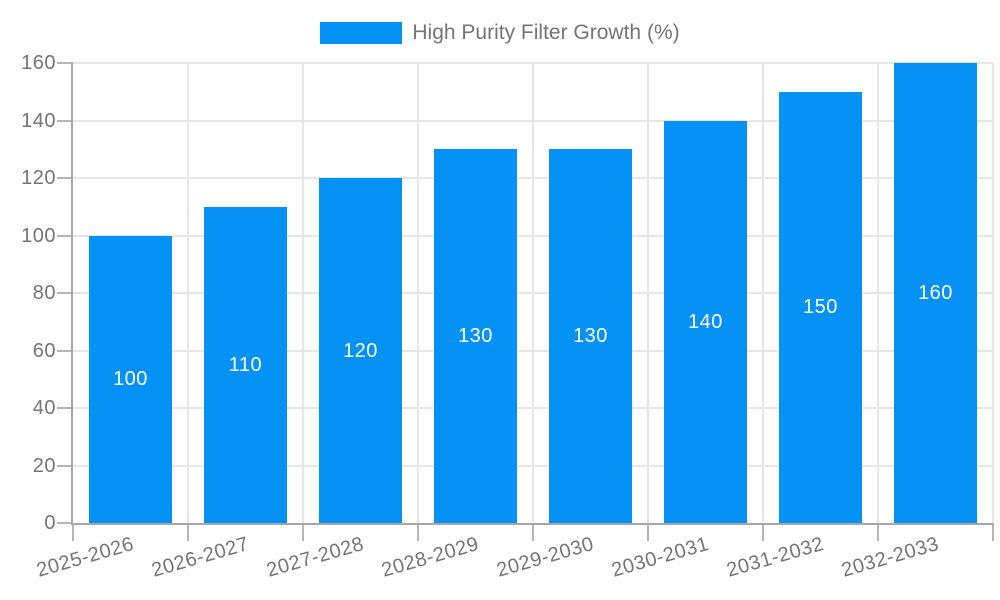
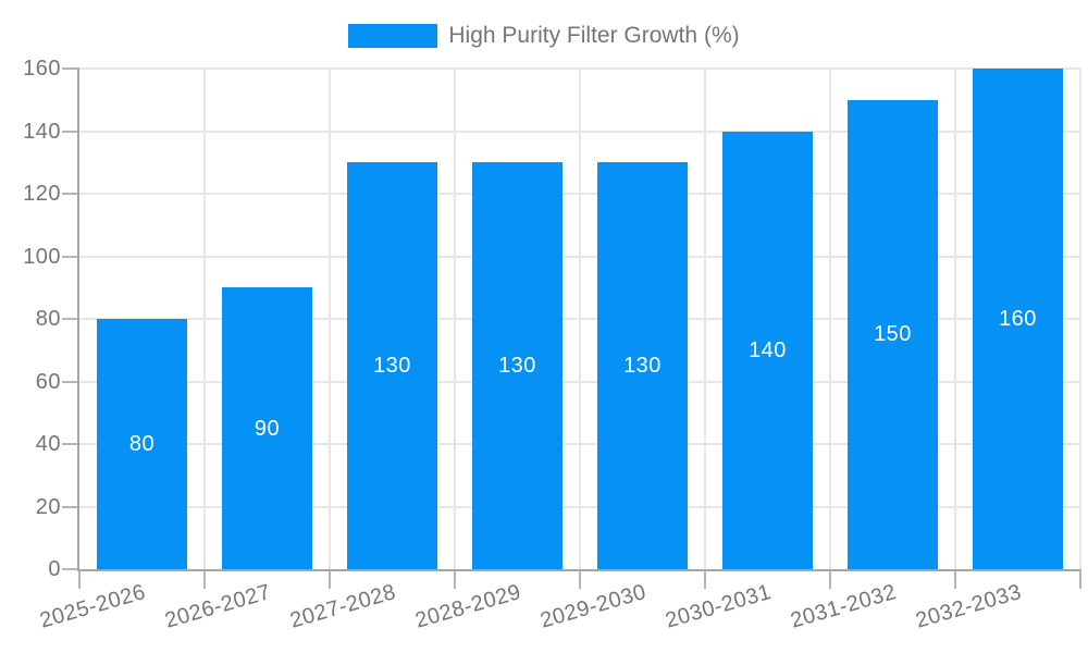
2025-2026: 100 -> 80
2026-2027: 110 -> 90
2027-2028: 120 -> 130
